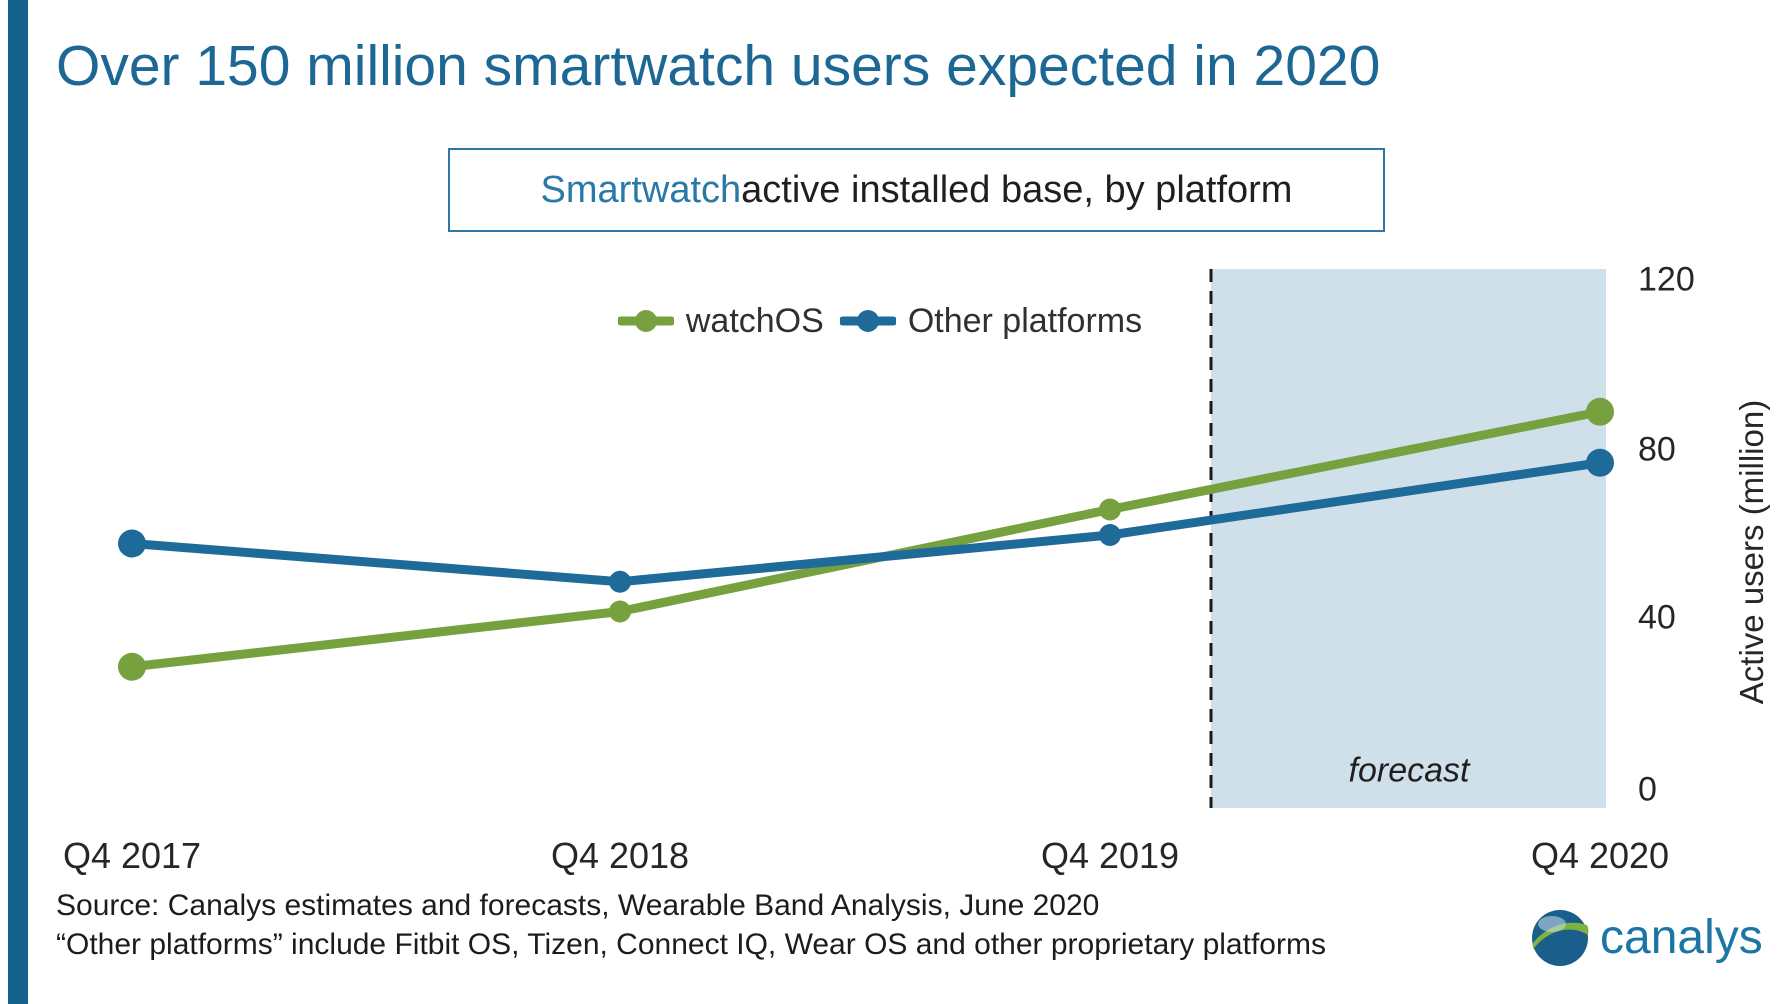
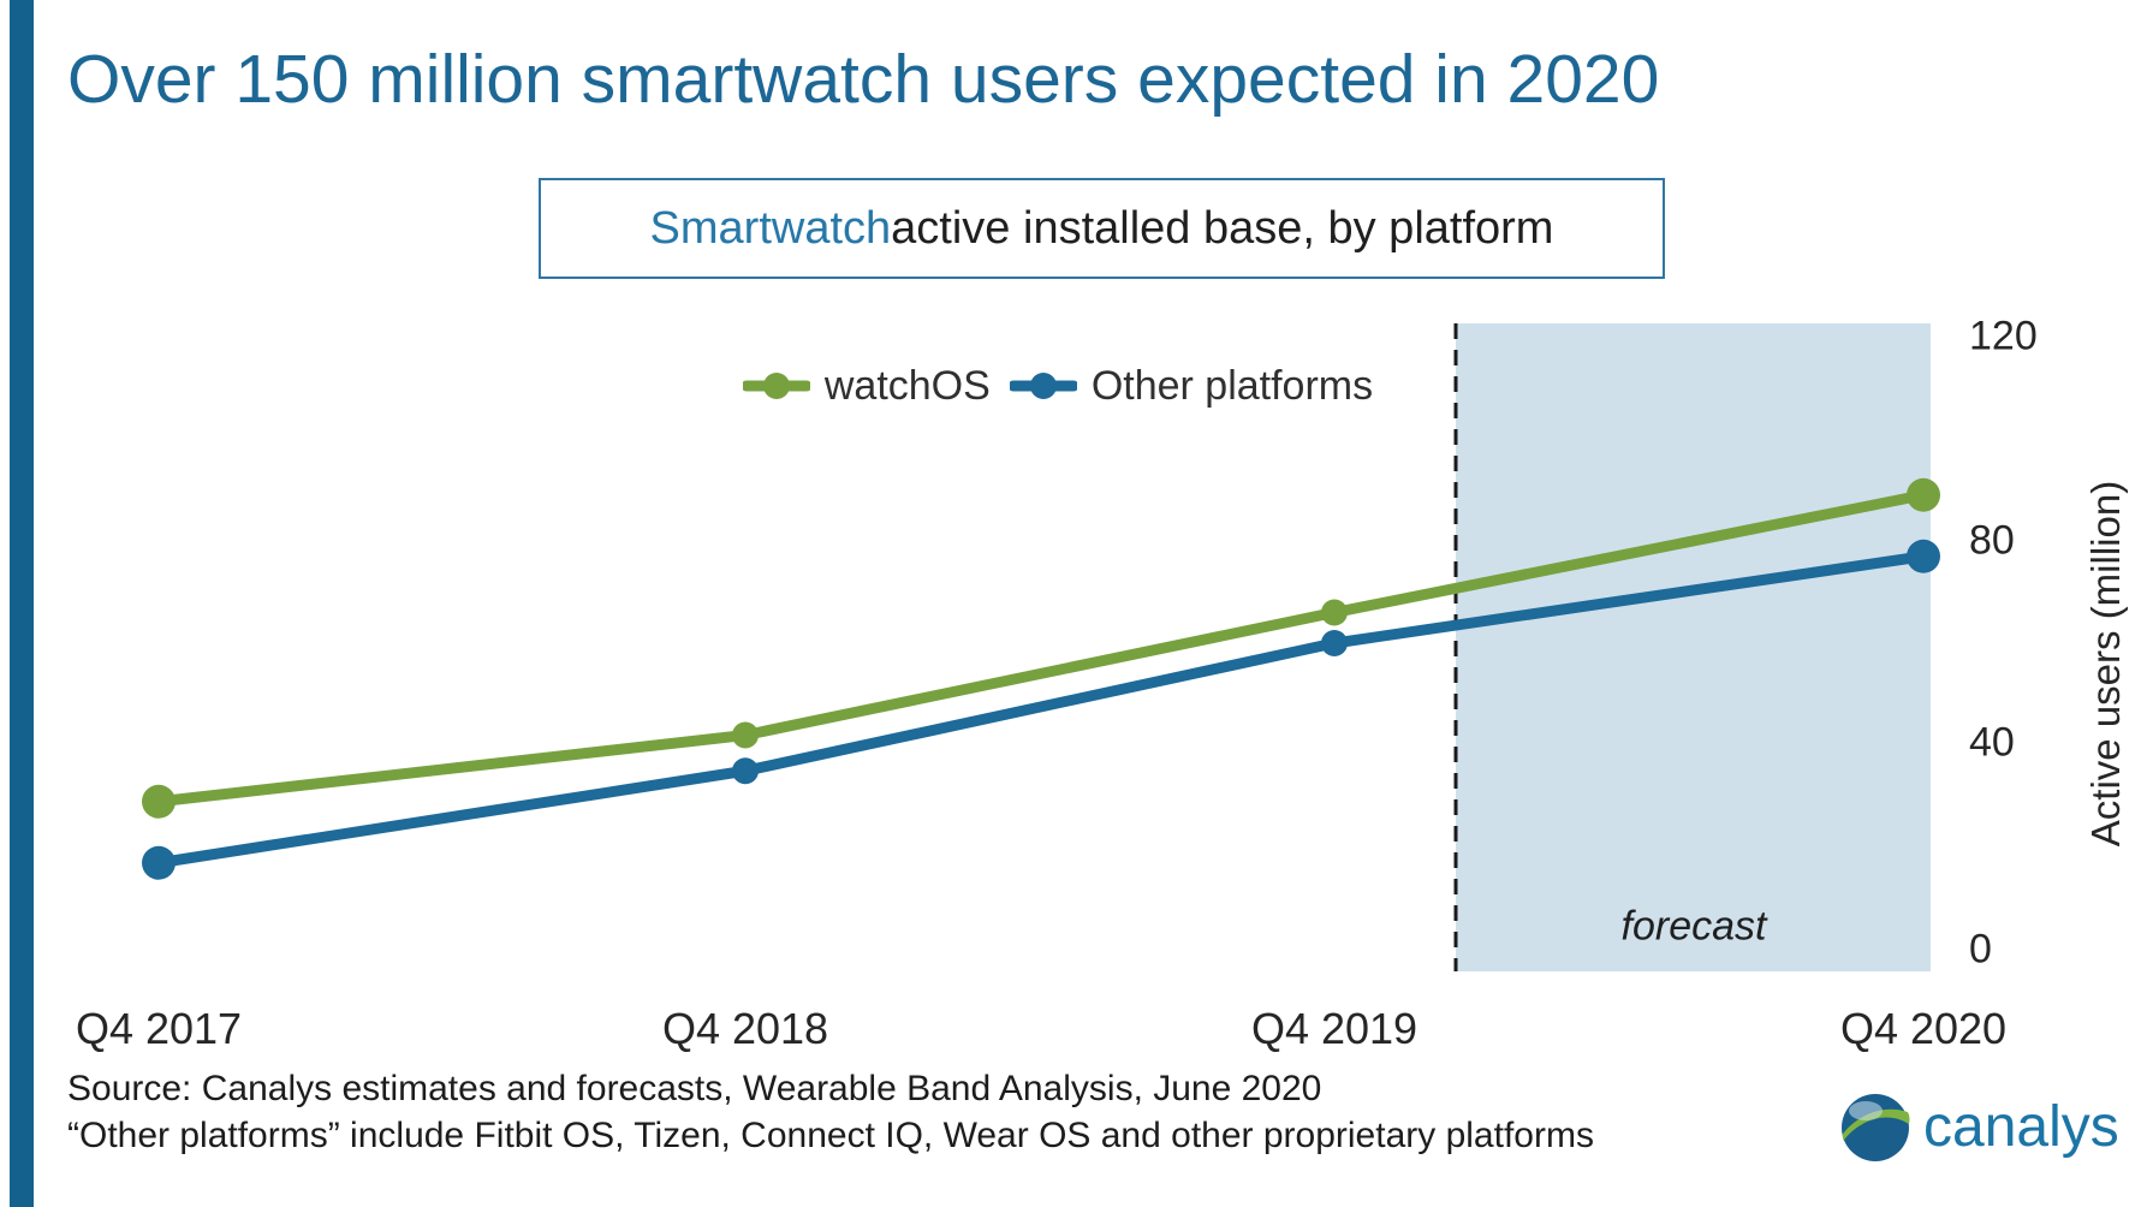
Other platforms/Q4 2017: 58 -> 17
Other platforms/Q4 2018: 49 -> 35
